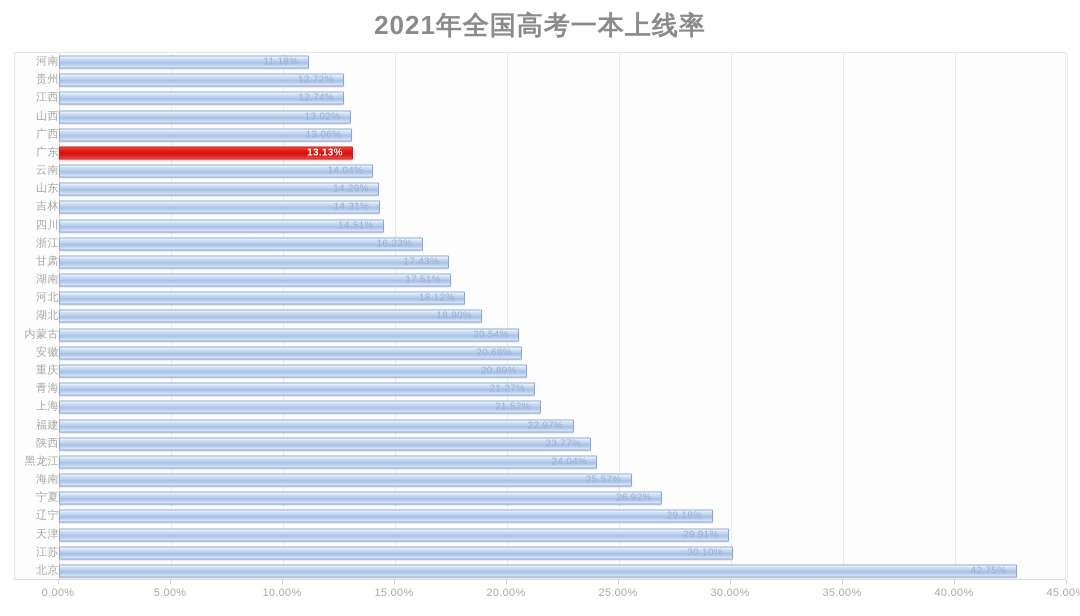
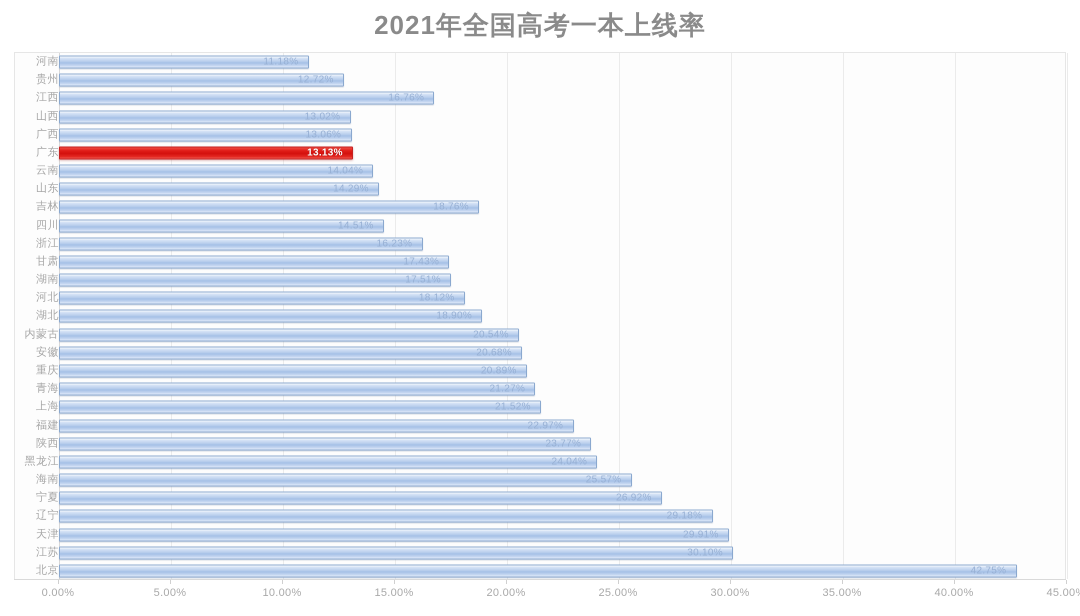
江西: 12.74% -> 16.76%
吉林: 14.31% -> 18.76%
